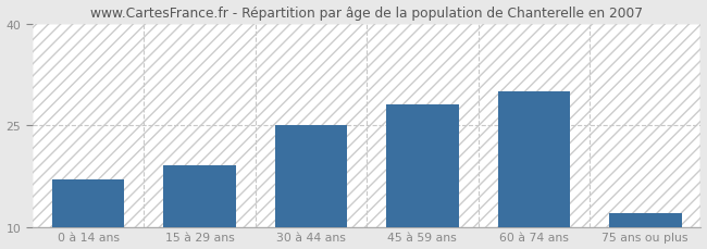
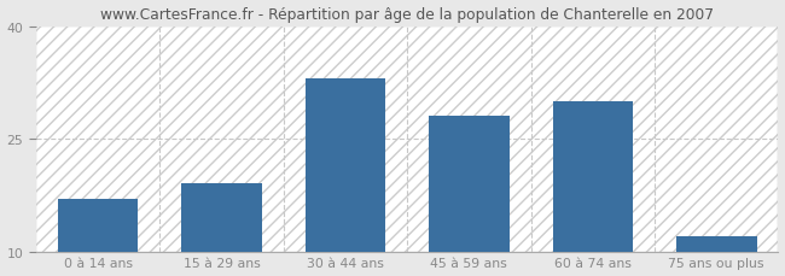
30 à 44 ans: 25 -> 33
